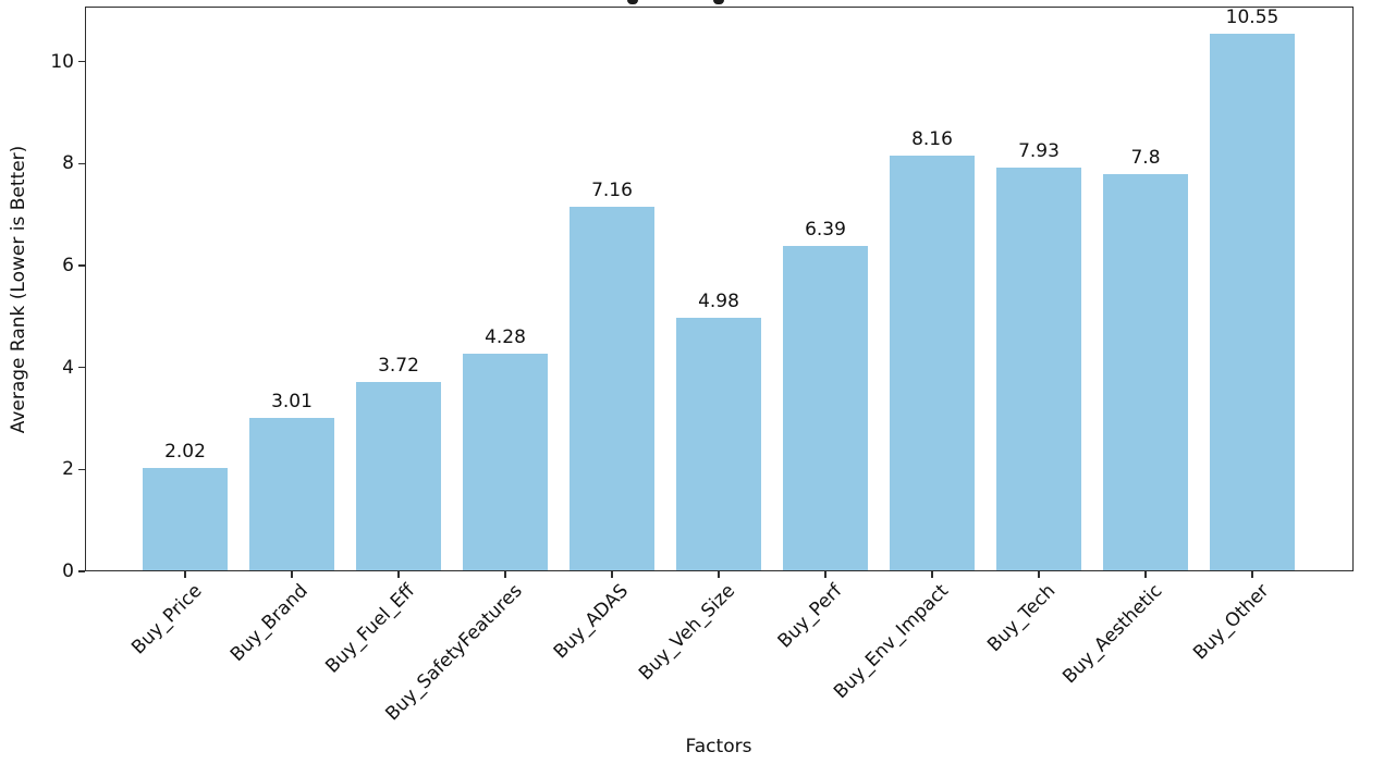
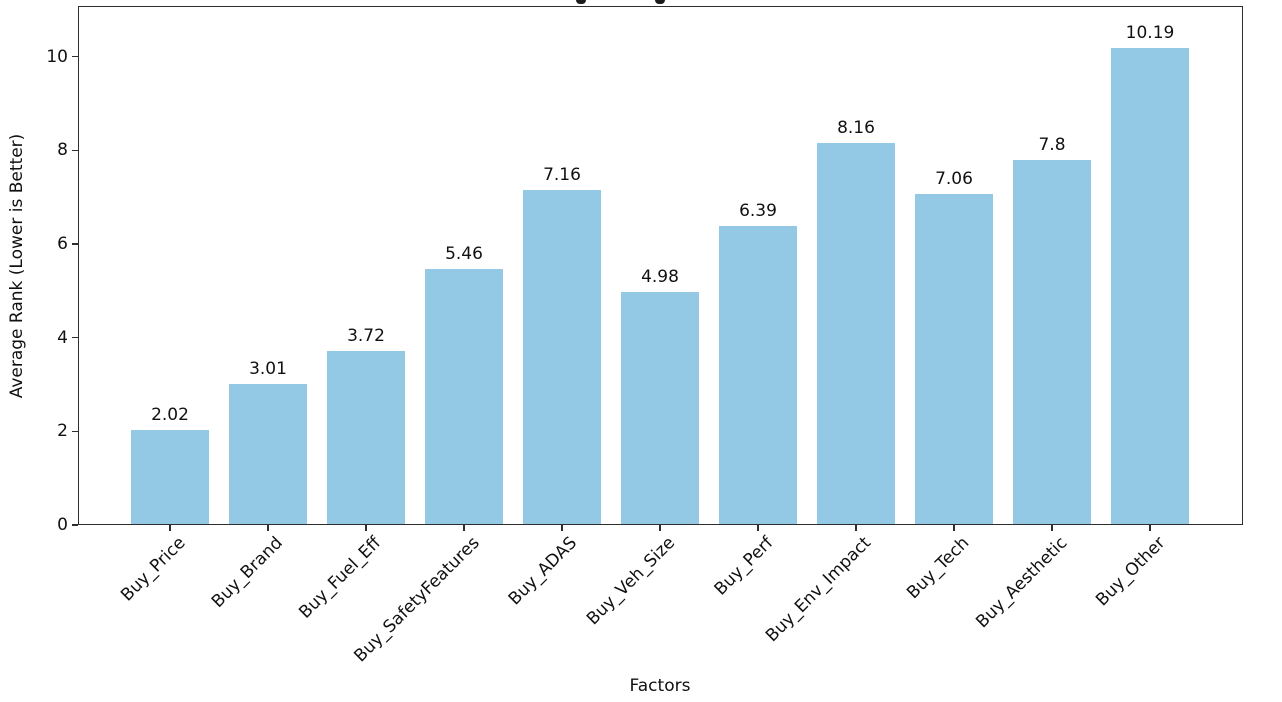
Buy_SafetyFeatures: 4.28 -> 5.46
Buy_Tech: 7.93 -> 7.06
Buy_Other: 10.55 -> 10.19
